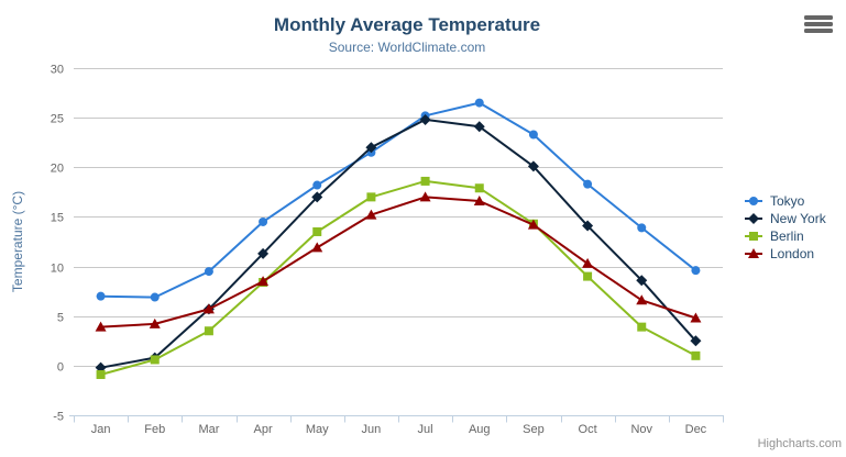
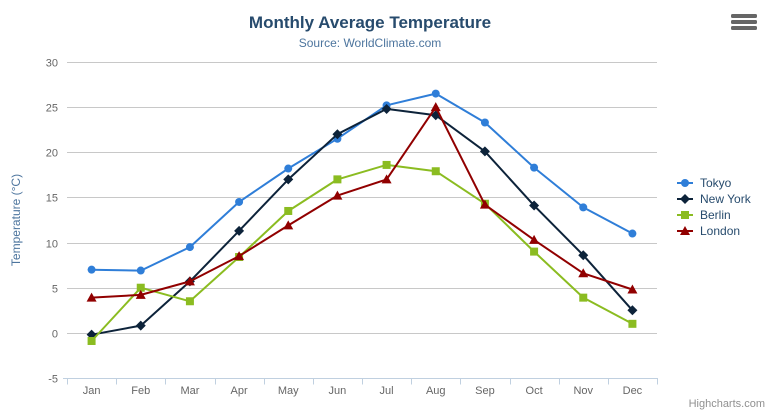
Berlin/Feb: 1 -> 5
London/Aug: 17 -> 25
Tokyo/Dec: 10 -> 11
